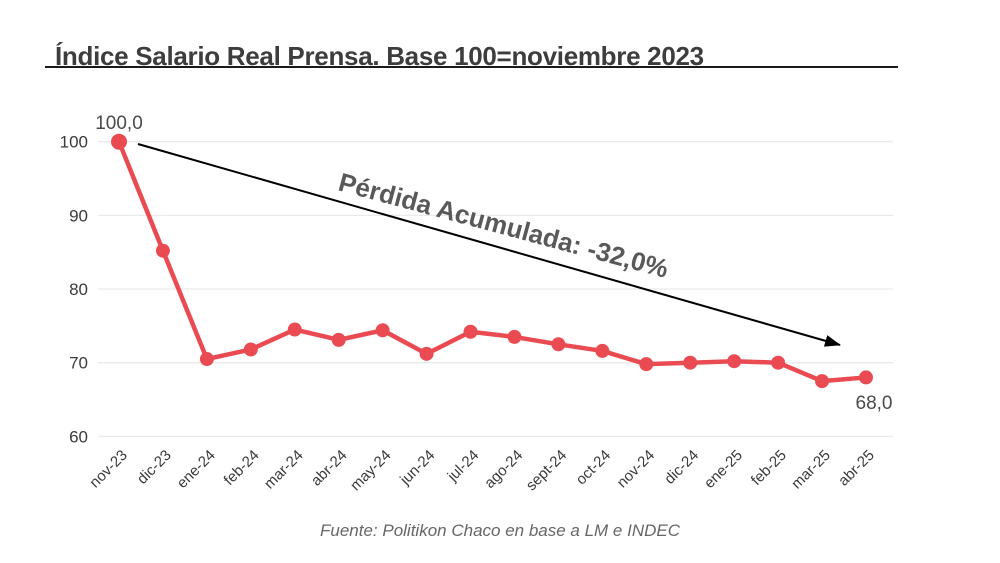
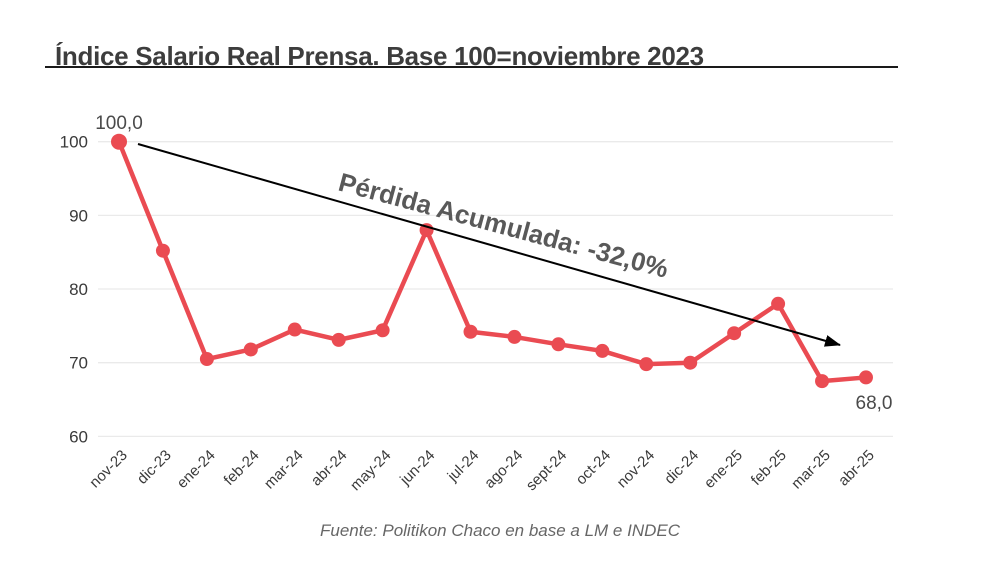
jun-24: 71 -> 88
ene-25: 70 -> 74
feb-25: 70 -> 78
